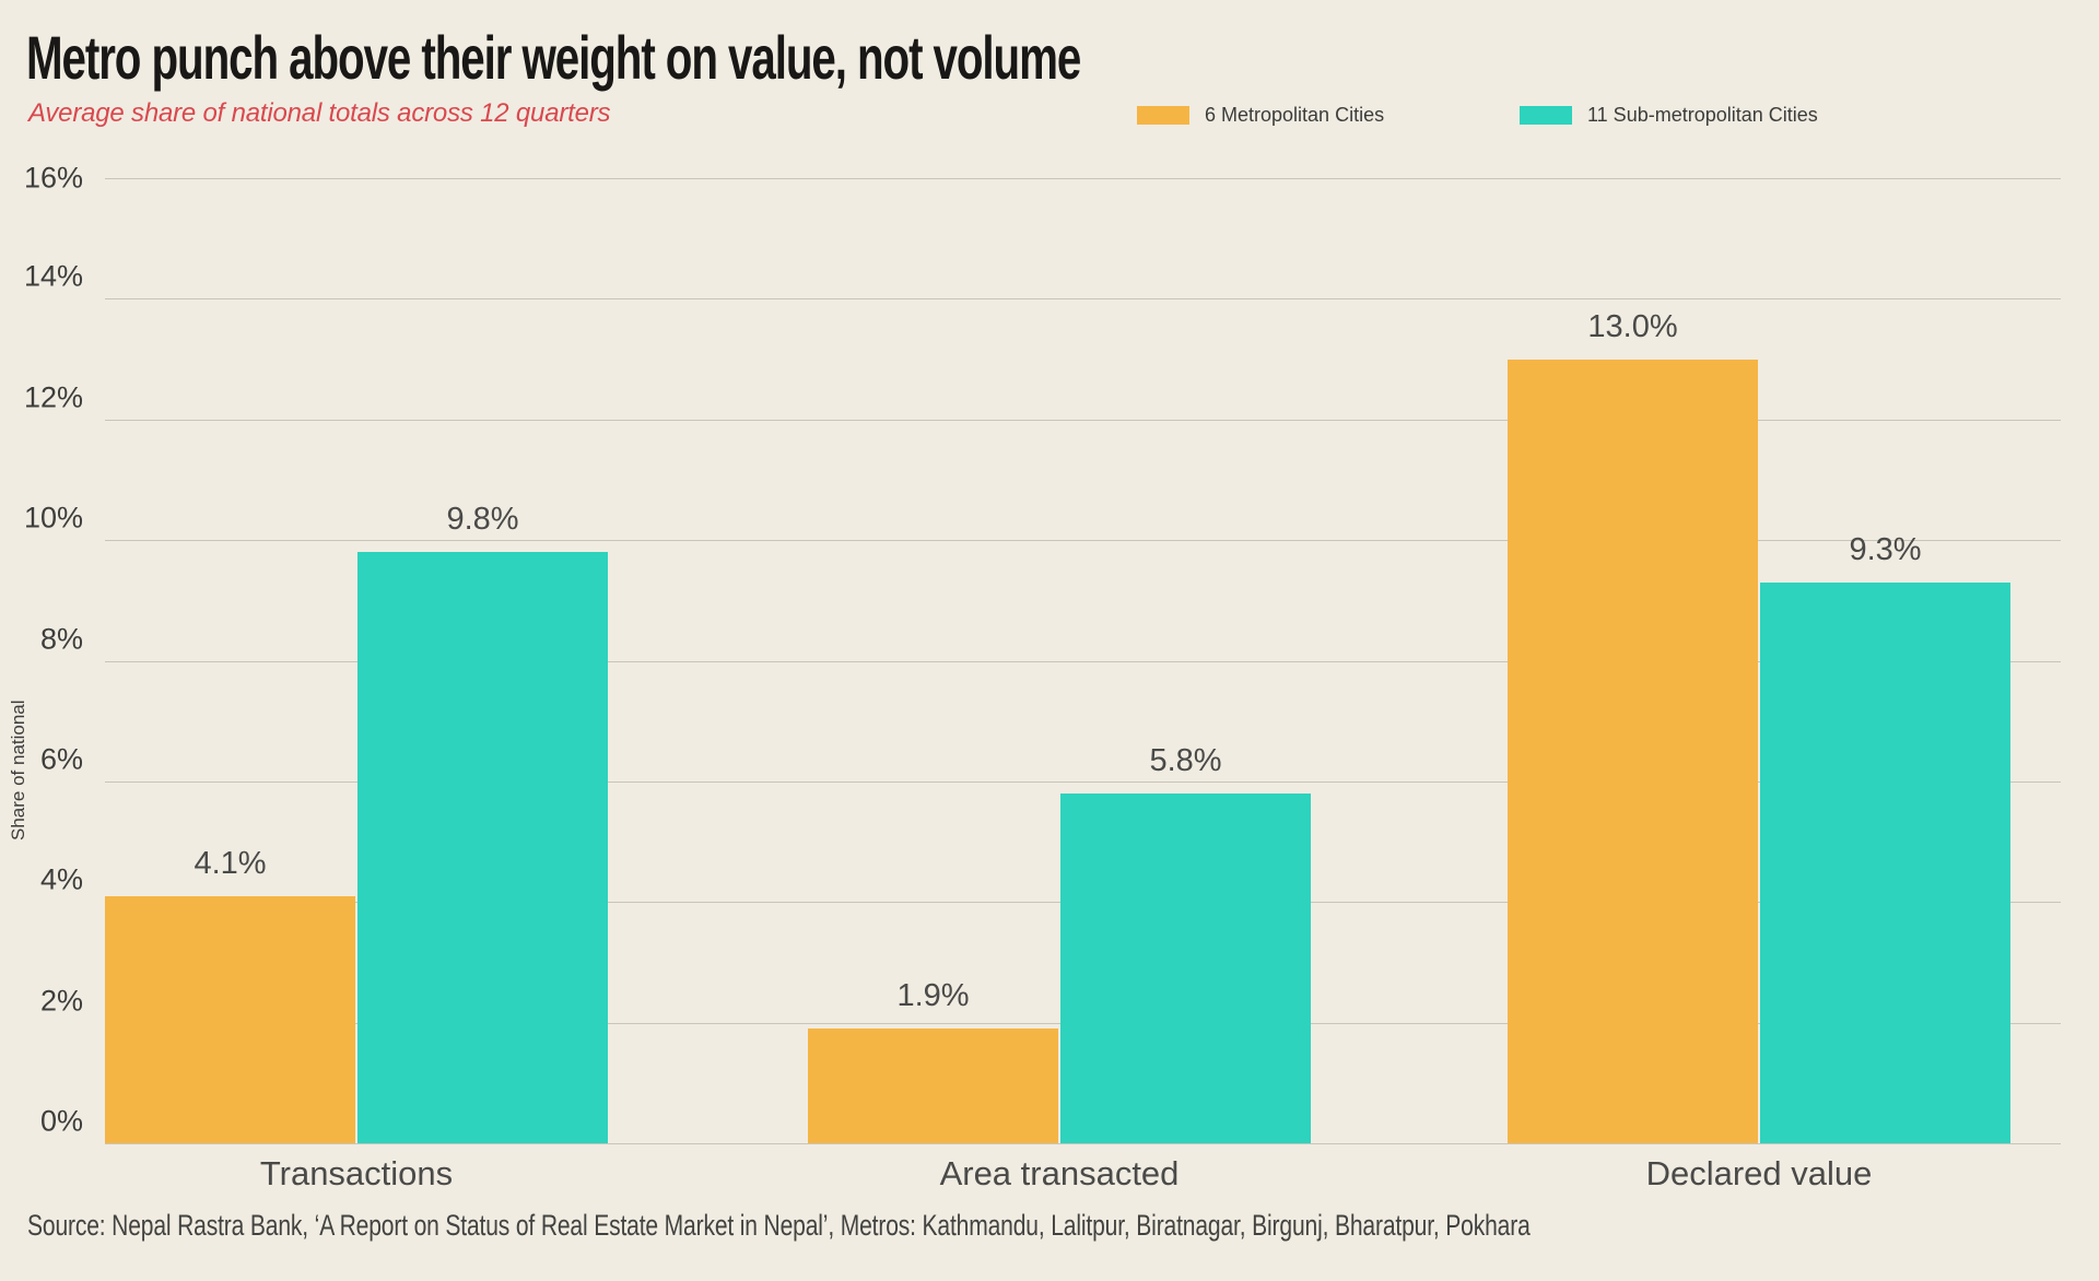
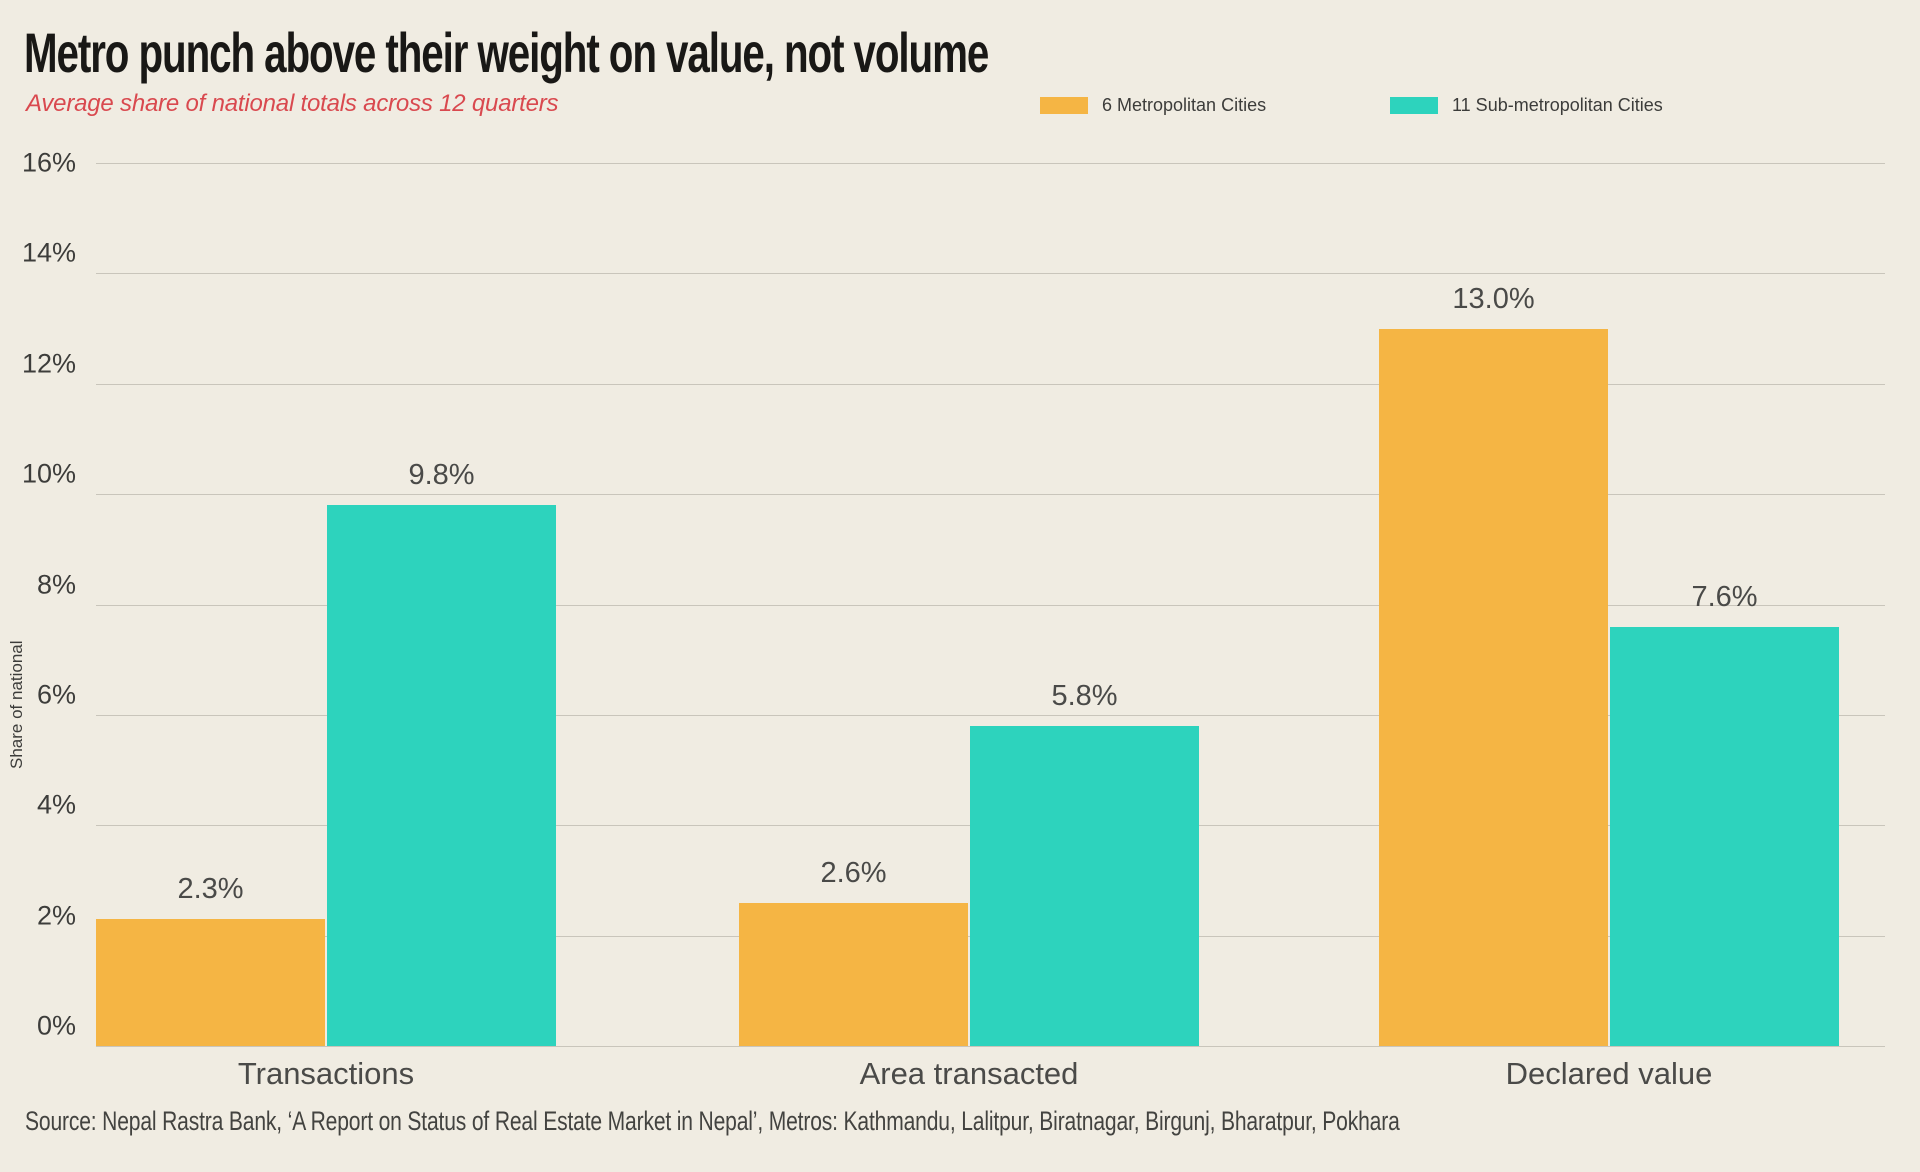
6 Metropolitan Cities/Transactions: 4.1% -> 2.3%
6 Metropolitan Cities/Area transacted: 1.9% -> 2.6%
11 Sub-metropolitan Cities/Declared value: 9.3% -> 7.6%
